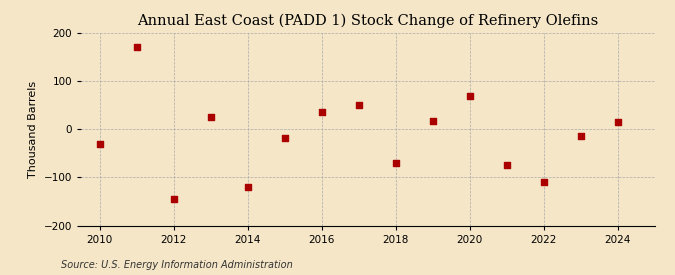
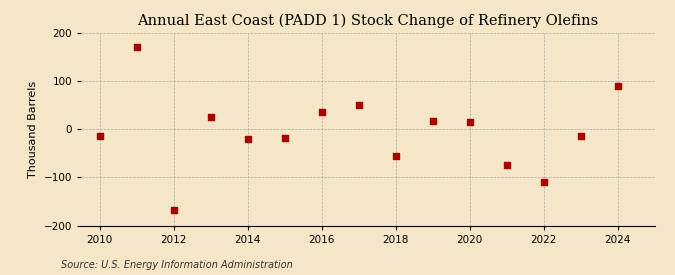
2010: -30 -> -15
2012: -145 -> -168
2014: -120 -> -20
2018: -70 -> -55
2020: 70 -> 15
2024: 15 -> 90
